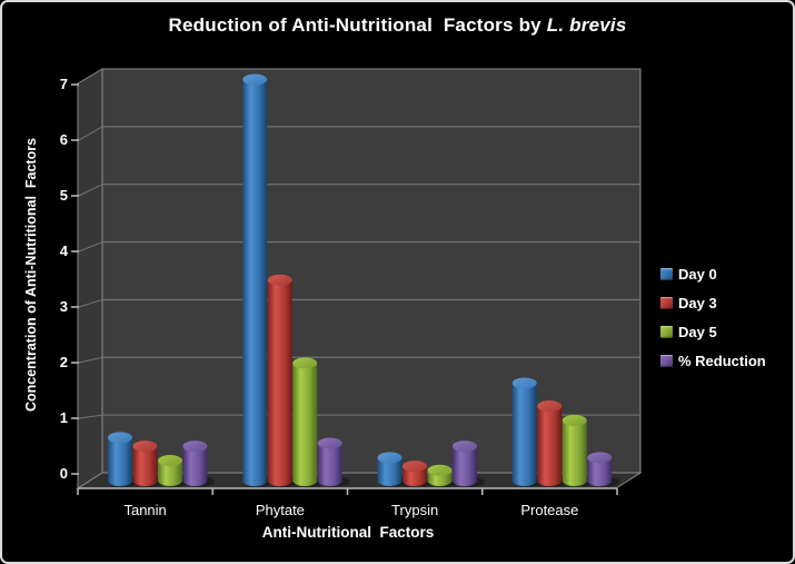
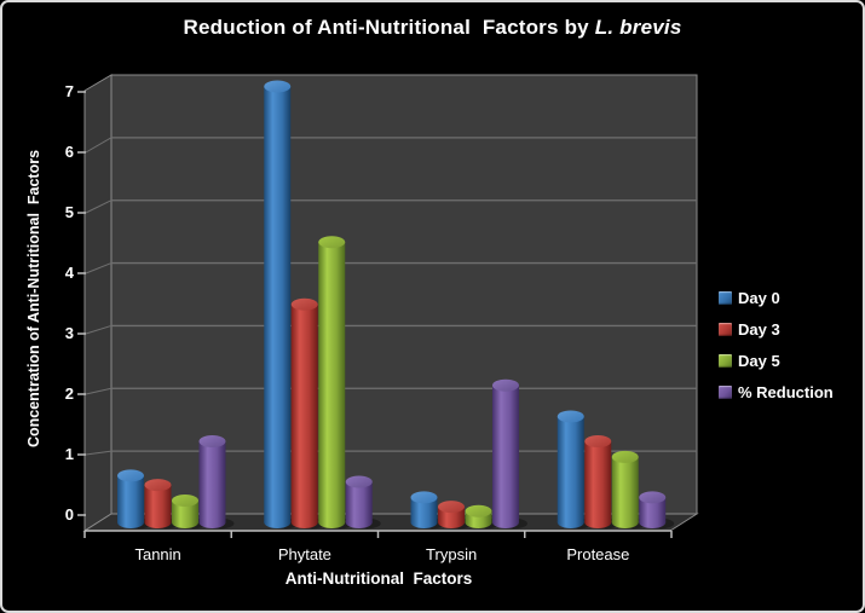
% Reduction/Tannin: 0.6 -> 1.3
Day 5/Phytate: 2.0 -> 4.5
% Reduction/Trypsin: 0.6 -> 2.2
